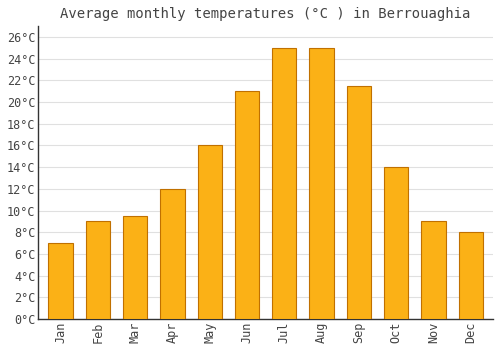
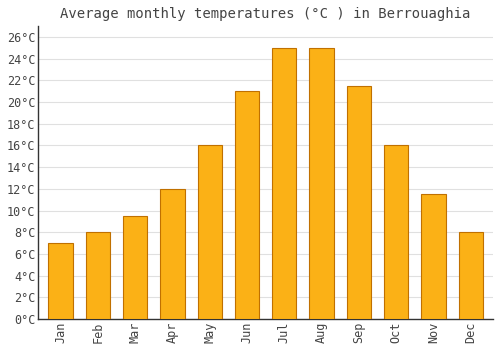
Feb: 9.0°C -> 8.0°C
Oct: 14.0°C -> 16.0°C
Nov: 9.0°C -> 11.5°C
